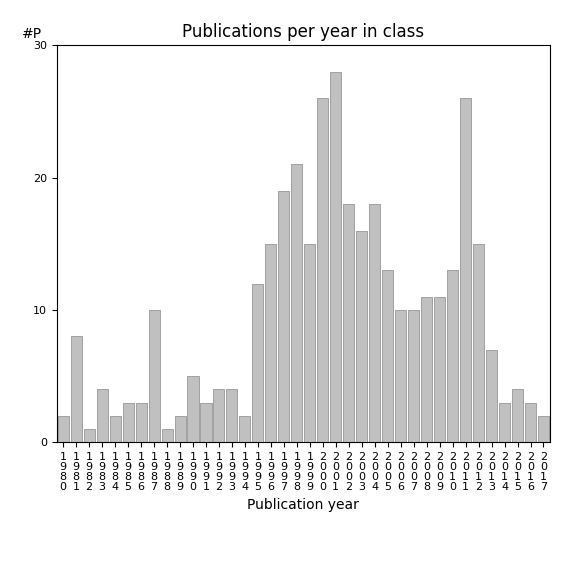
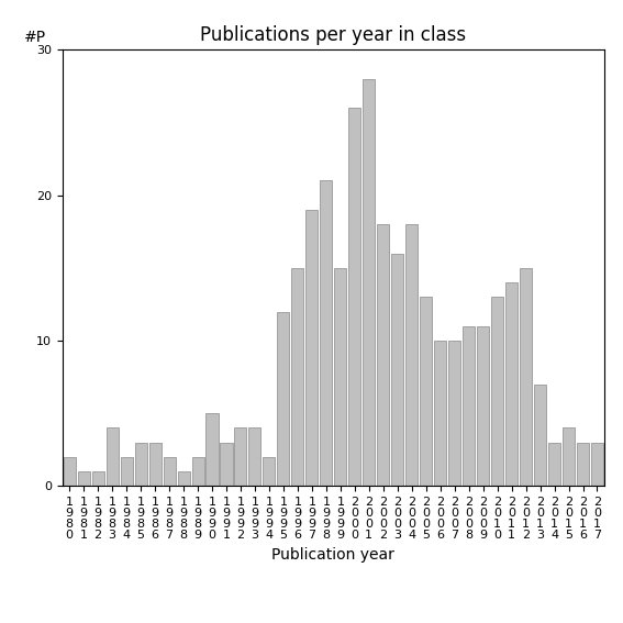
1 9 8 1: 8 -> 1
1 9 8 7: 10 -> 2
2 0 1 1: 26 -> 14
2 0 1 7: 2 -> 3
